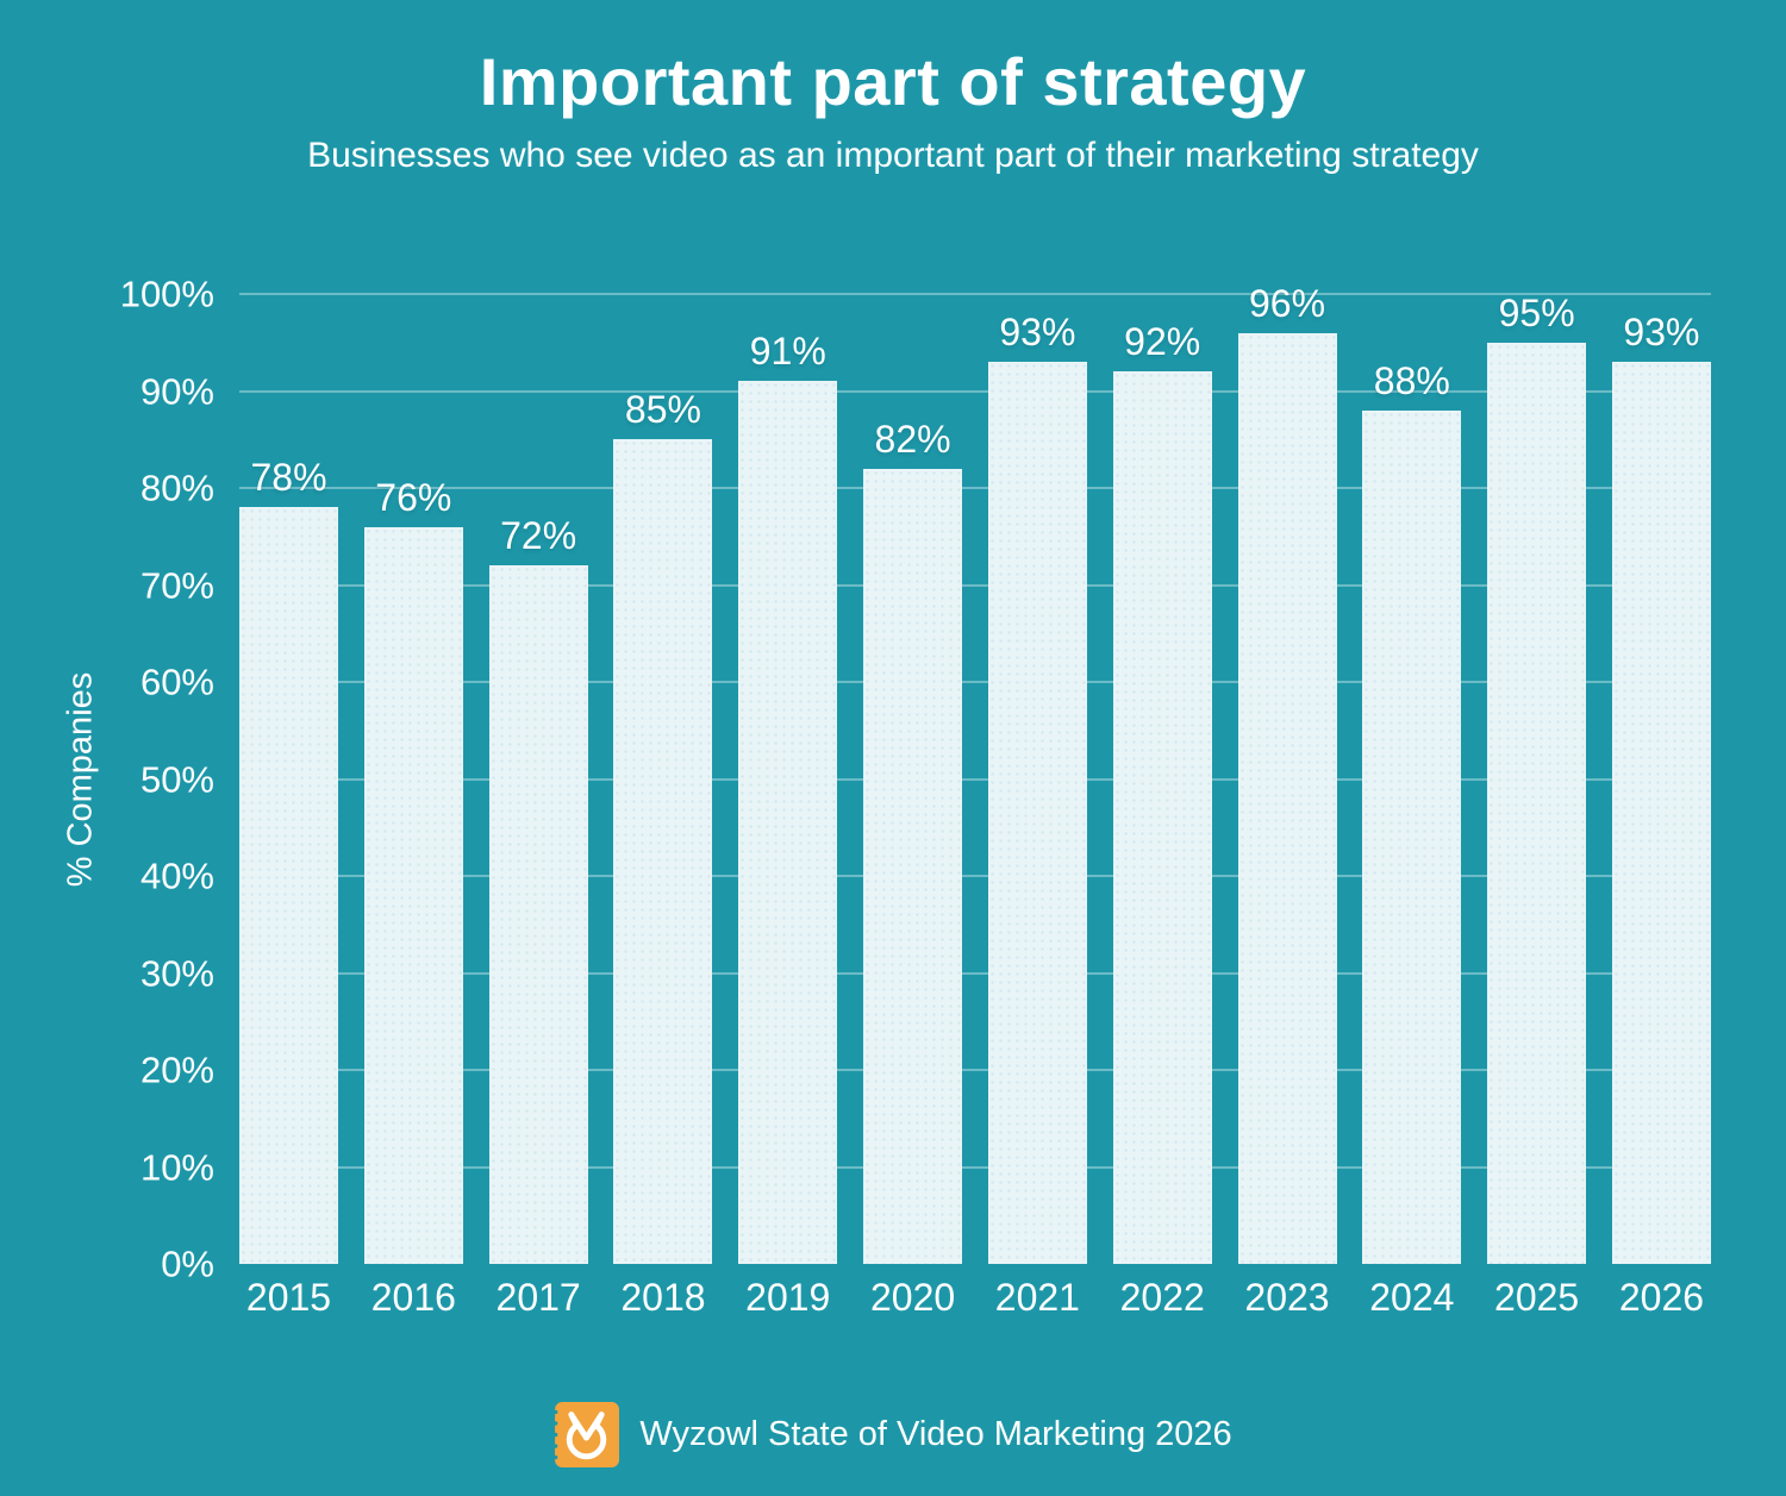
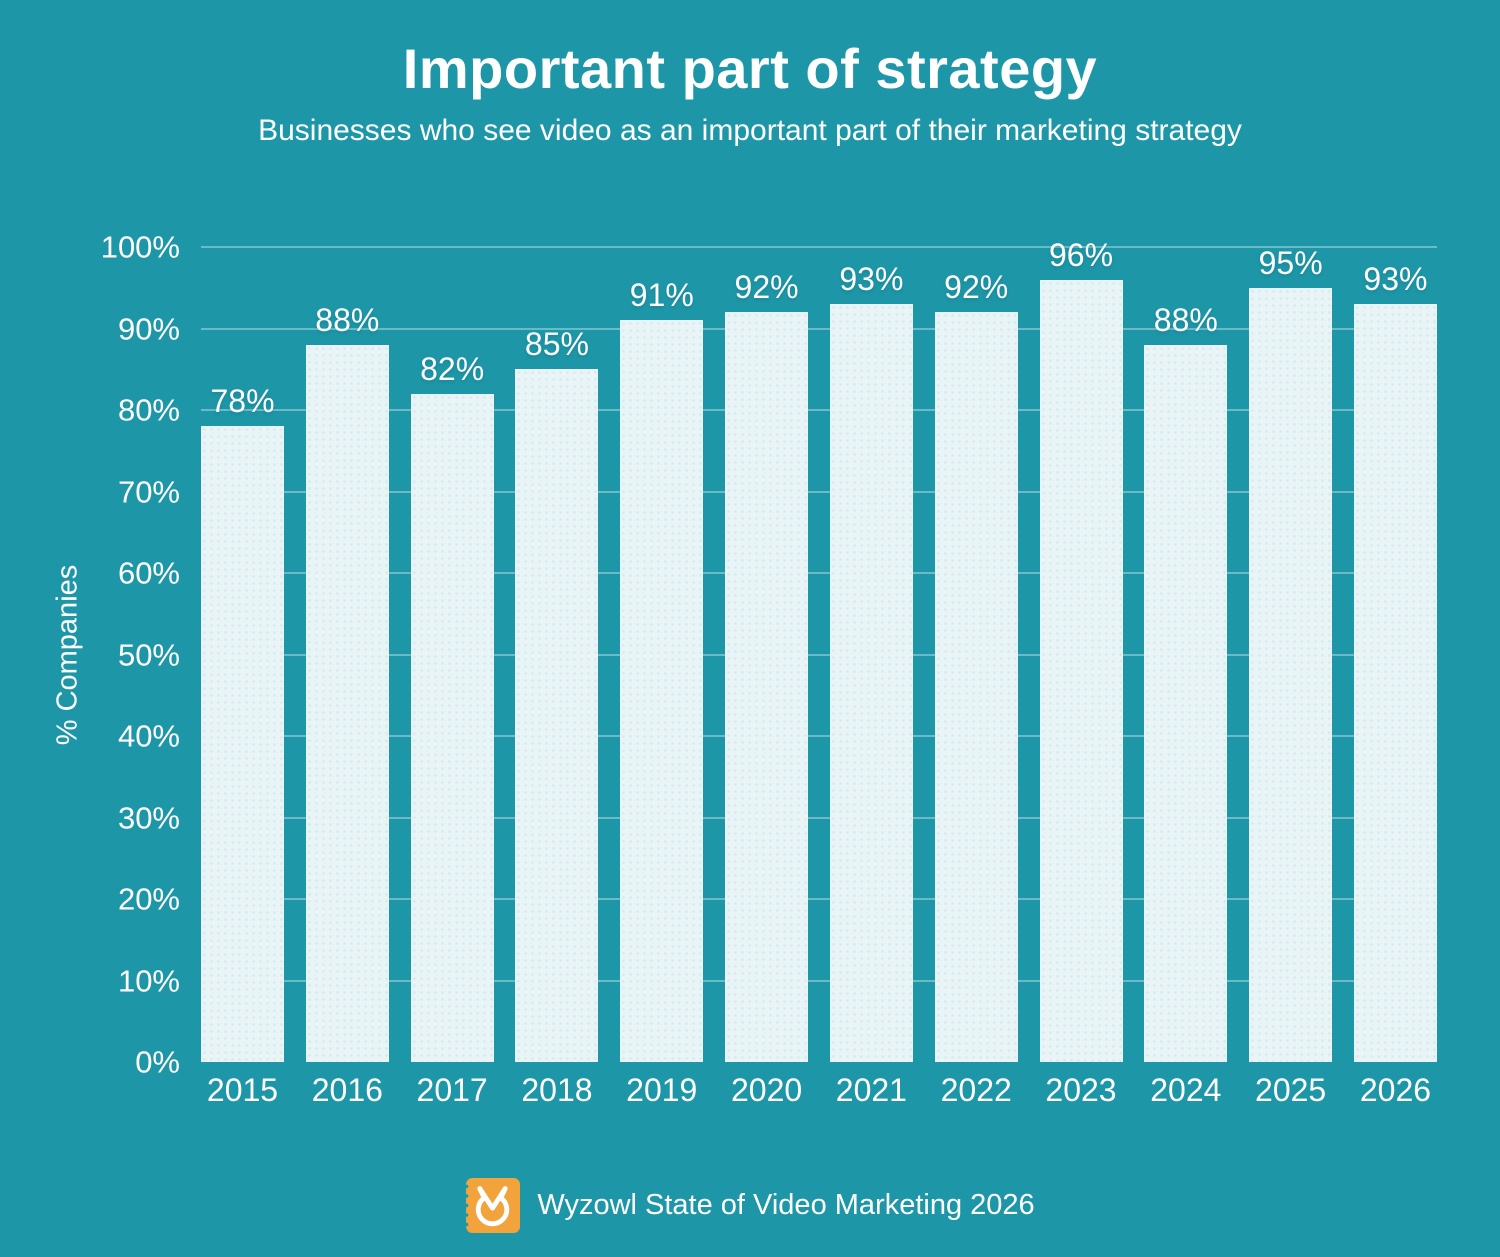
2016: 76% -> 88%
2017: 72% -> 82%
2020: 82% -> 92%
